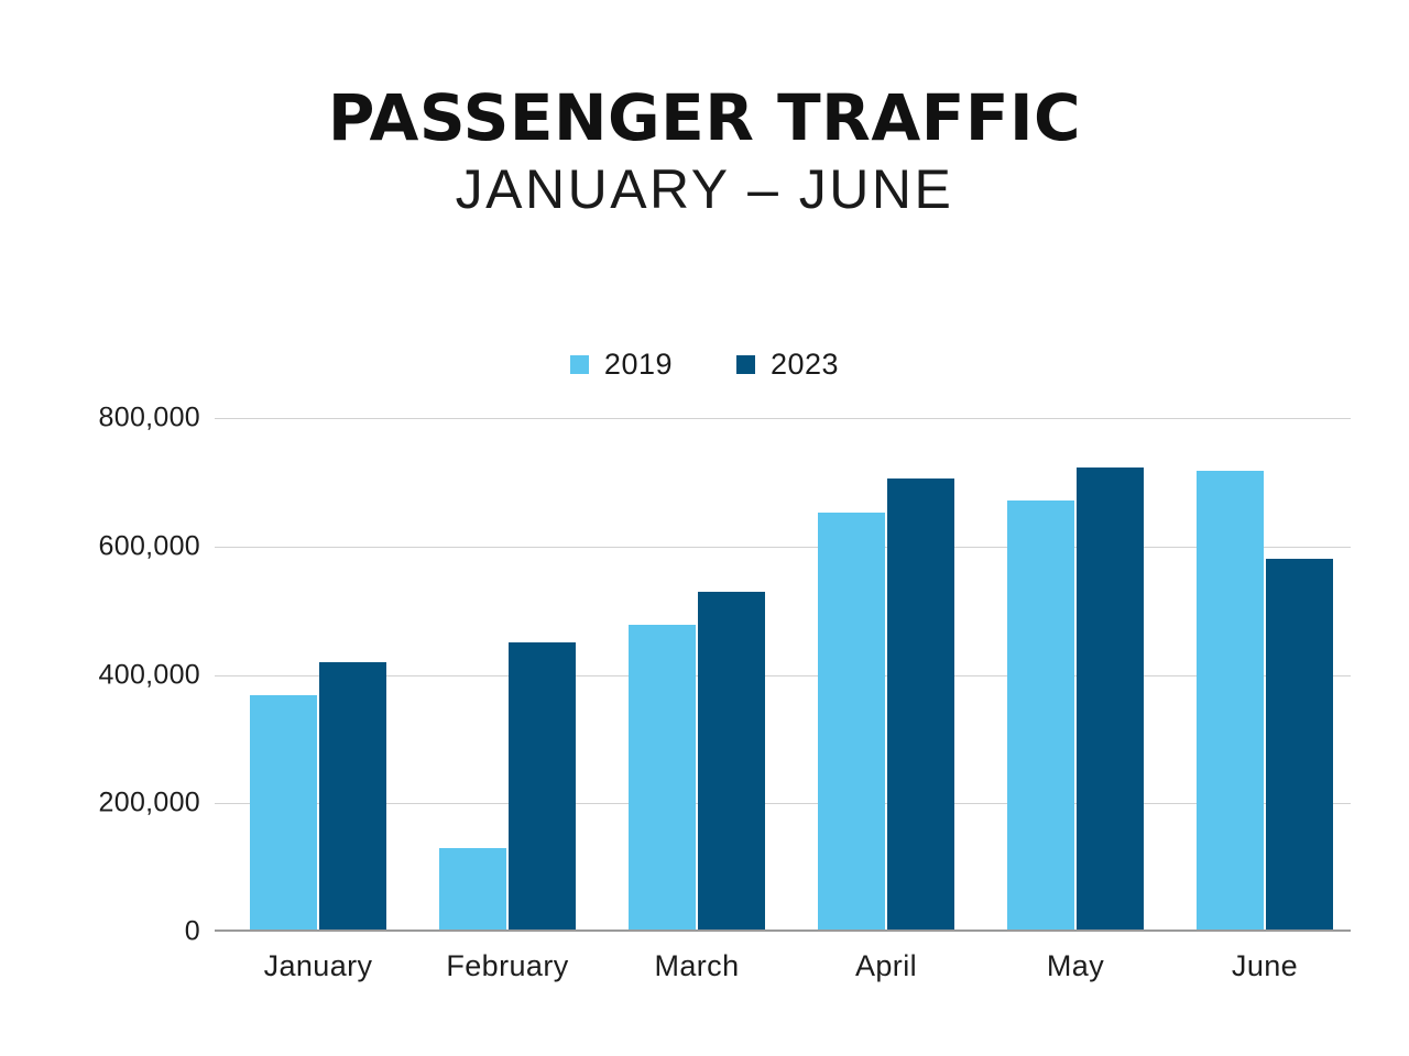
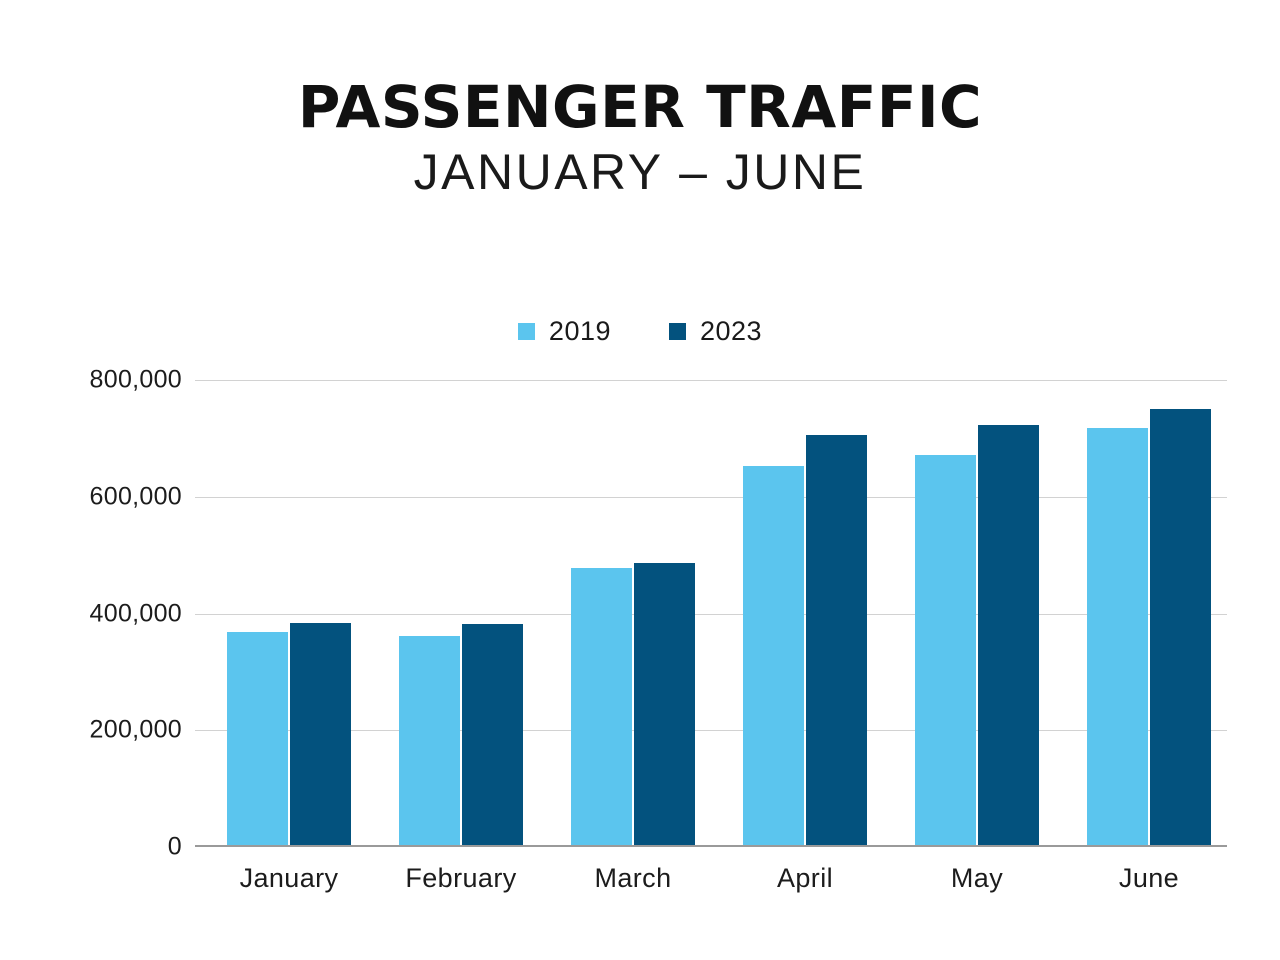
2023/January: 420000 -> 380000
2019/February: 130000 -> 360000
2023/February: 450000 -> 380000
2023/March: 530000 -> 490000
2023/June: 580000 -> 750000
